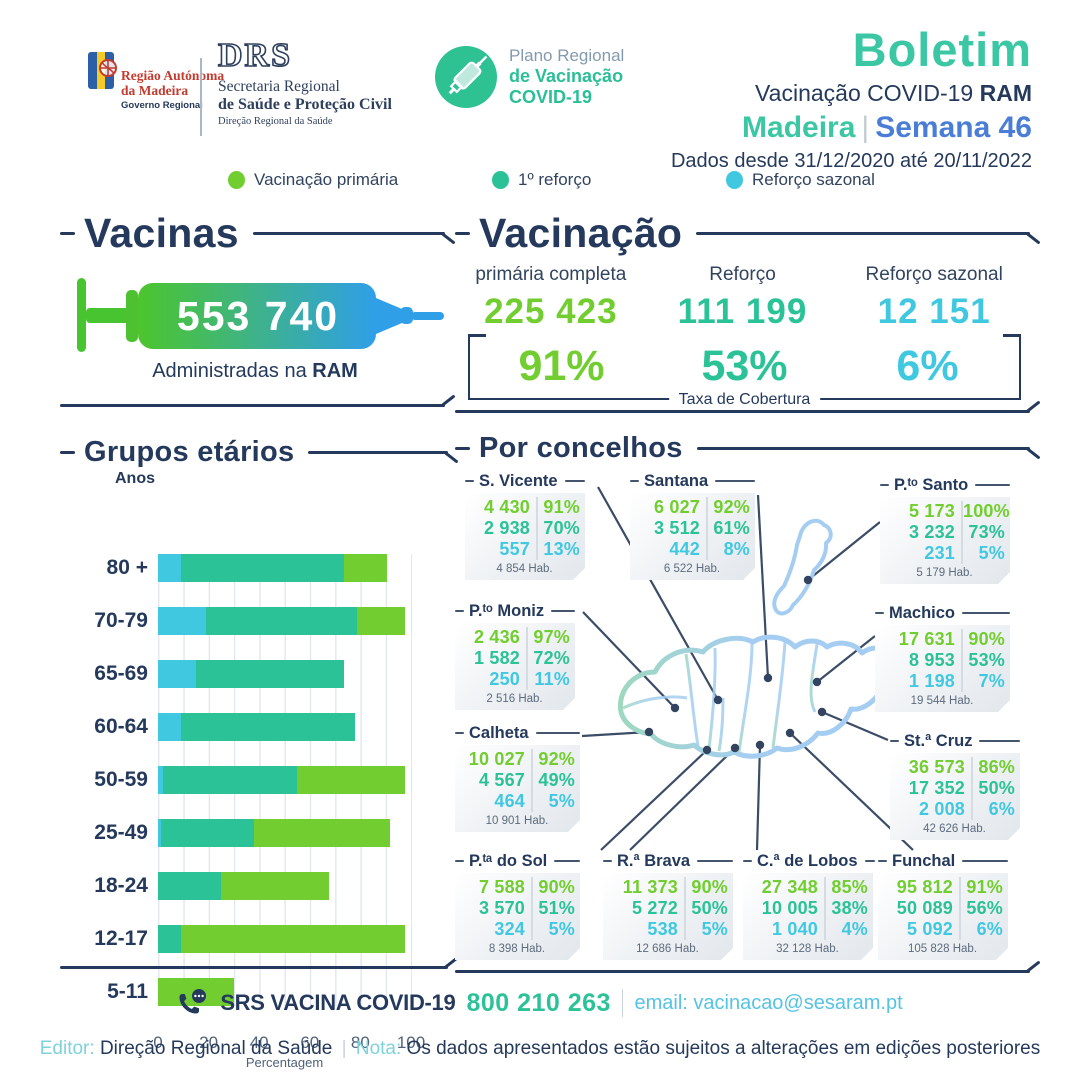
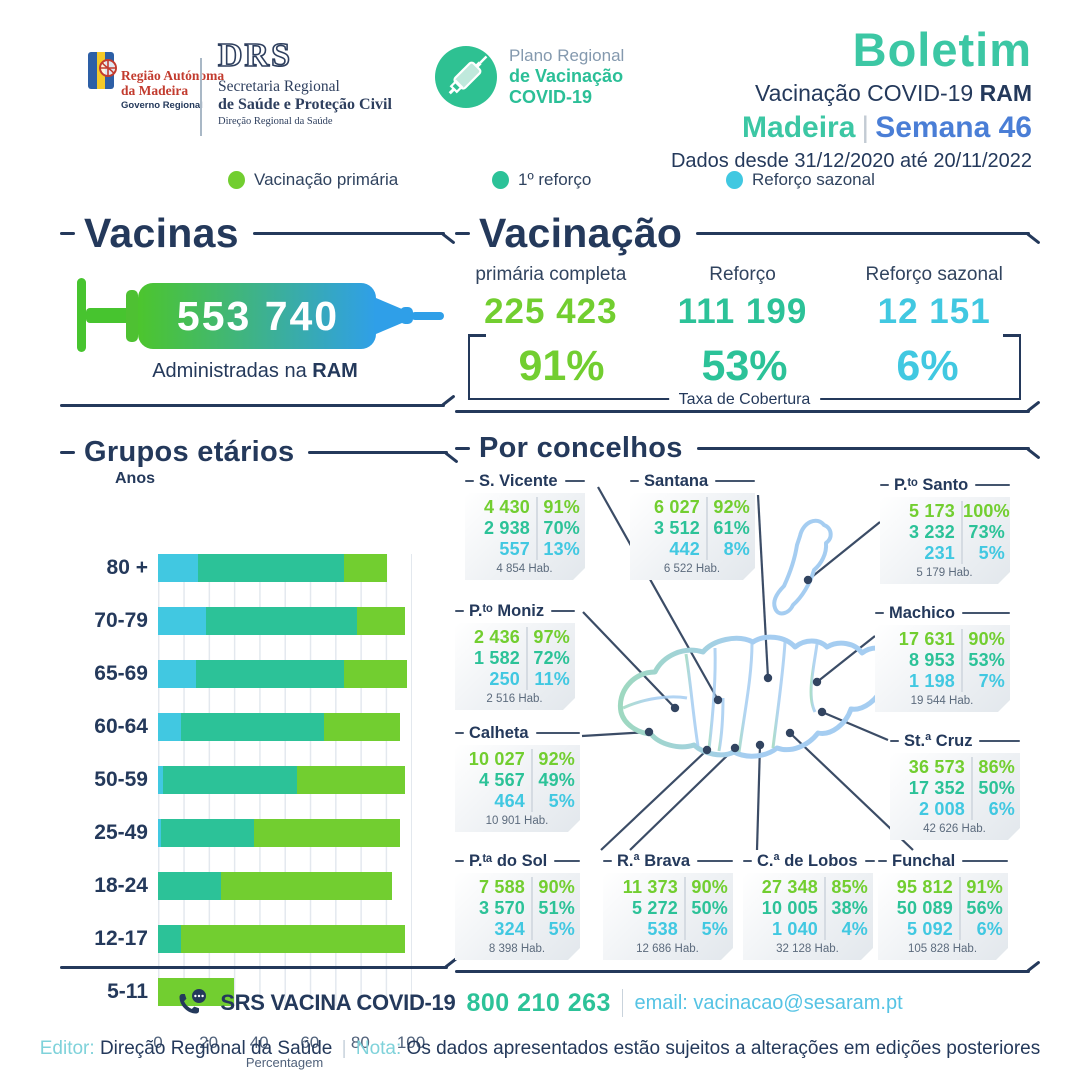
Reforço sazonal/80 +: 9 -> 16
Vacinação primária/65-69: 65 -> 99
Vacinação primária/60-64: 64 -> 96
1º reforço/60-64: 78 -> 66
Vacinação primária/25-49: 92 -> 96
Vacinação primária/18-24: 68 -> 93
